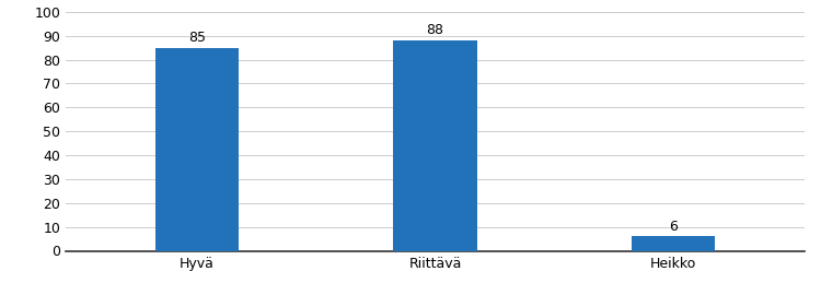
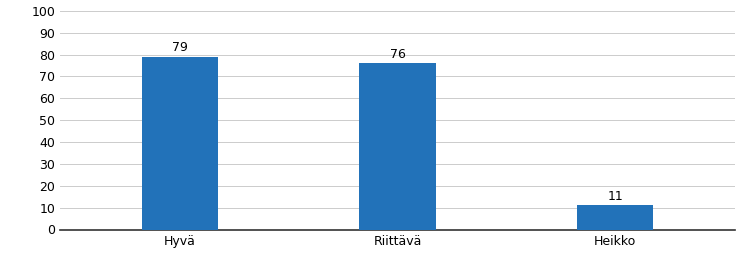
Hyvä: 85 -> 79
Riittävä: 88 -> 76
Heikko: 6 -> 11
